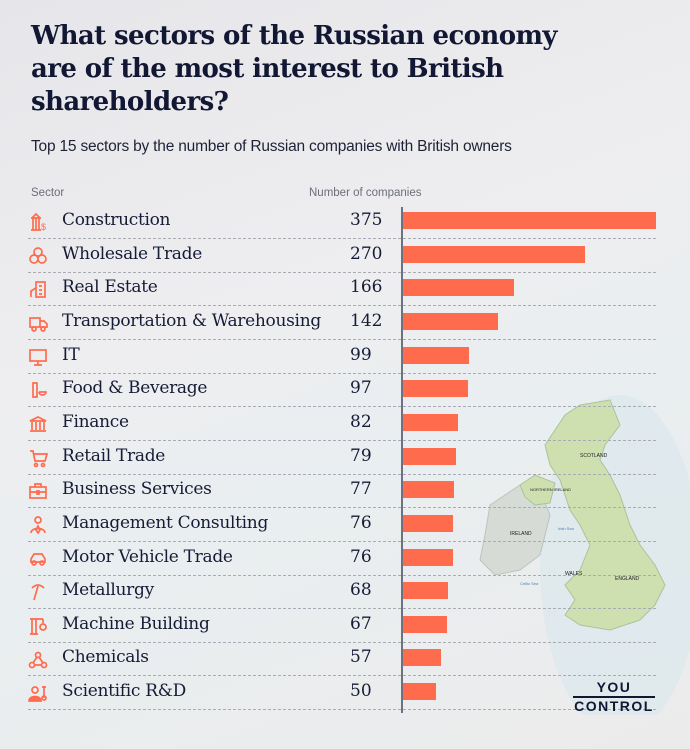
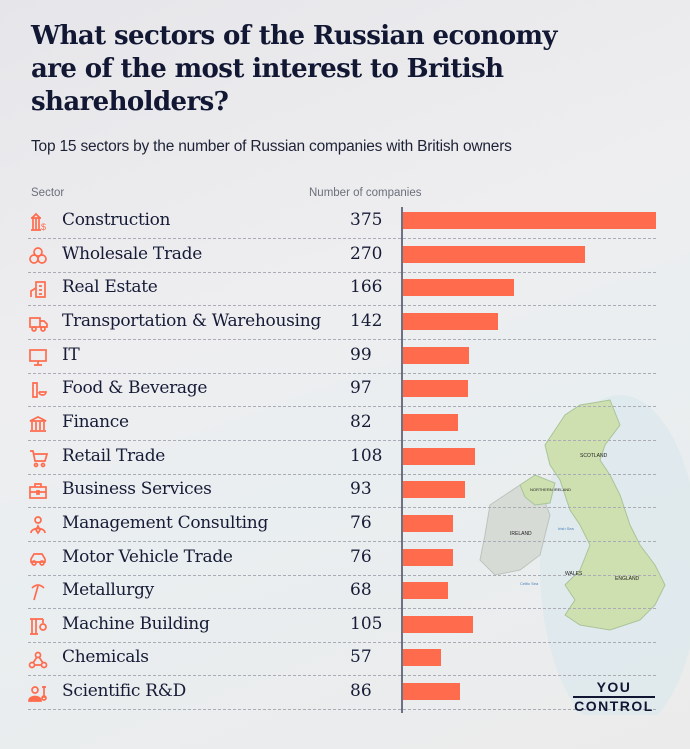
Retail Trade: 79 -> 108
Business Services: 77 -> 93
Machine Building: 67 -> 105
Scientific R&D: 50 -> 86
